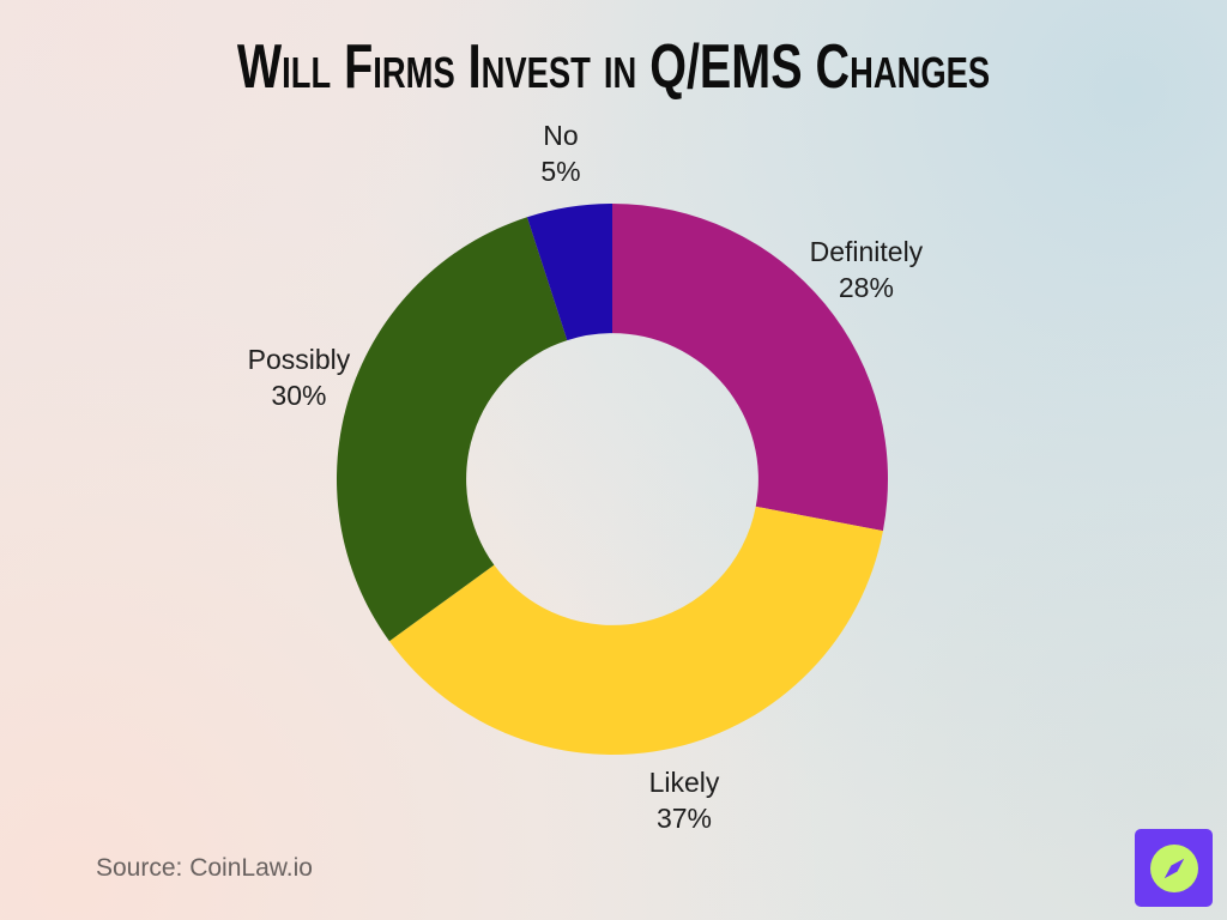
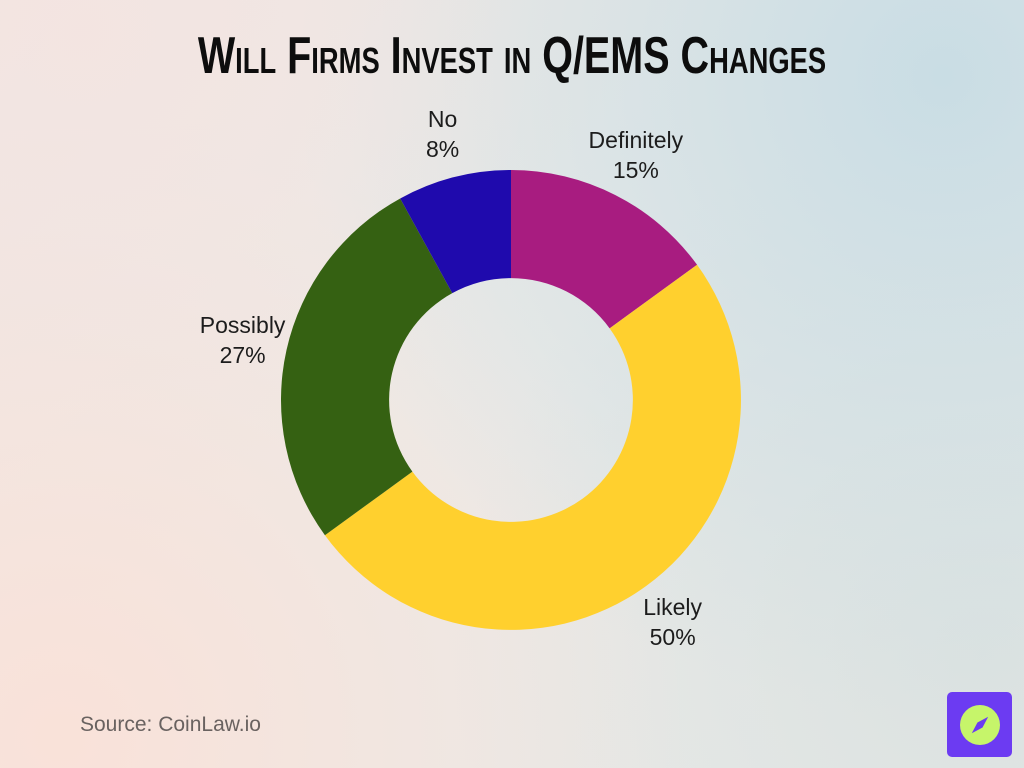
Definitely: 28% -> 15%
Likely: 37% -> 50%
Possibly: 30% -> 27%
No: 5% -> 8%
